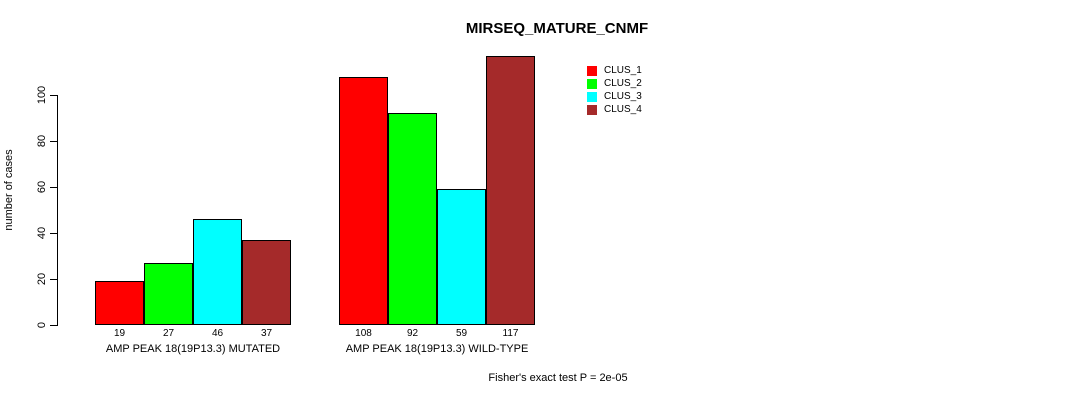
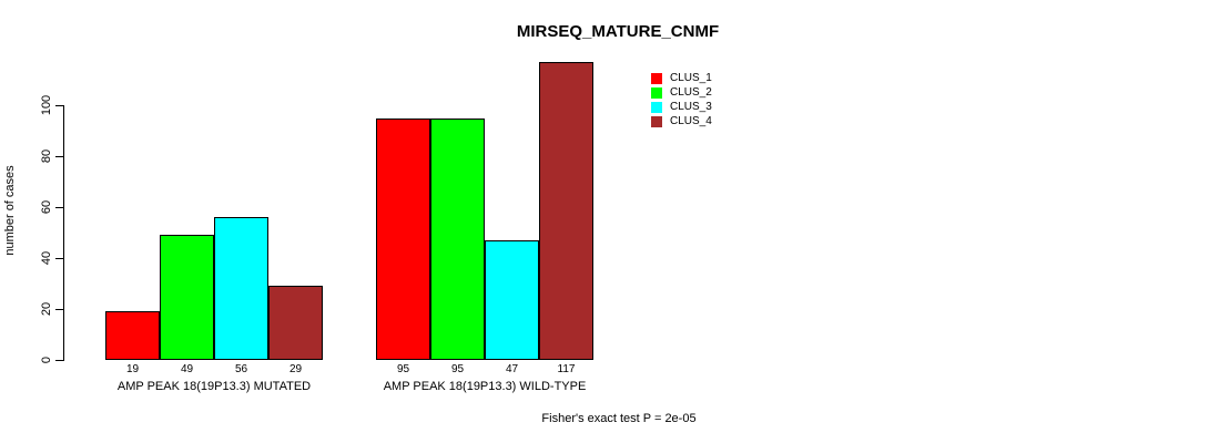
CLUS_2/AMP PEAK 18(19P13.3) MUTATED: 27 -> 49
CLUS_3/AMP PEAK 18(19P13.3) MUTATED: 46 -> 56
CLUS_4/AMP PEAK 18(19P13.3) MUTATED: 37 -> 29
CLUS_1/AMP PEAK 18(19P13.3) WILD-TYPE: 108 -> 95
CLUS_2/AMP PEAK 18(19P13.3) WILD-TYPE: 92 -> 95
CLUS_3/AMP PEAK 18(19P13.3) WILD-TYPE: 59 -> 47
